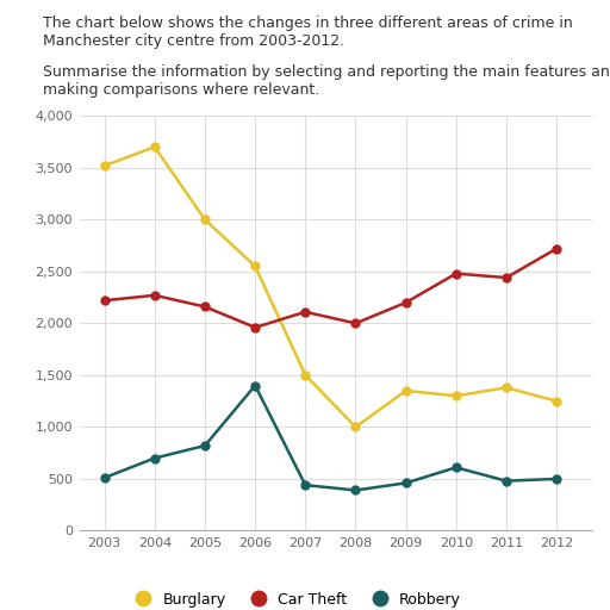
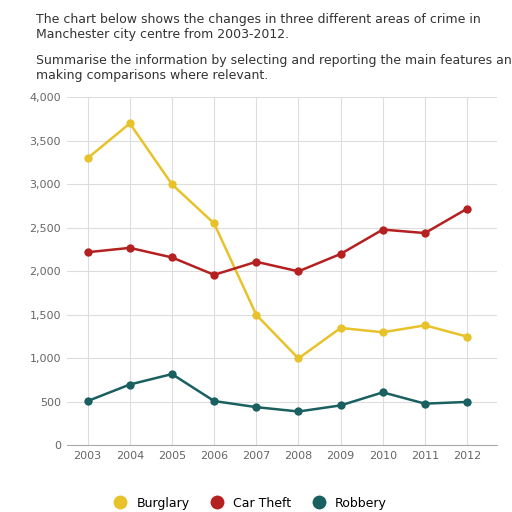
Burglary/2003: 3,520 -> 3,300
Robbery/2006: 1,400 -> 510
